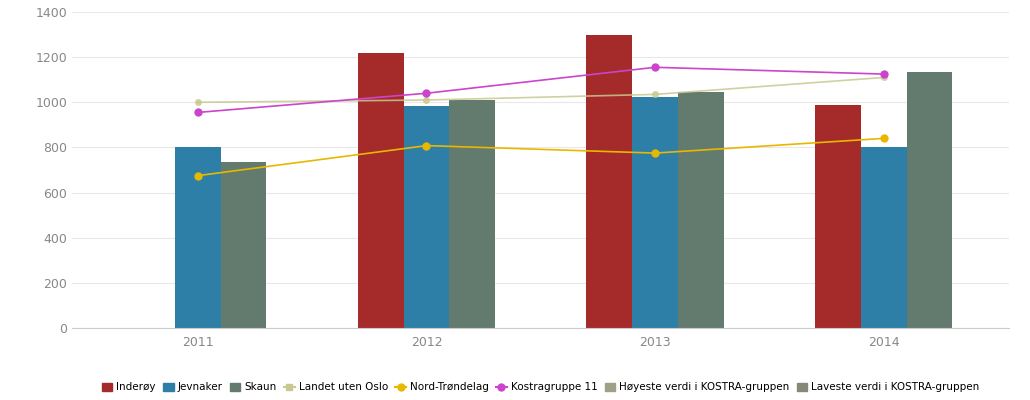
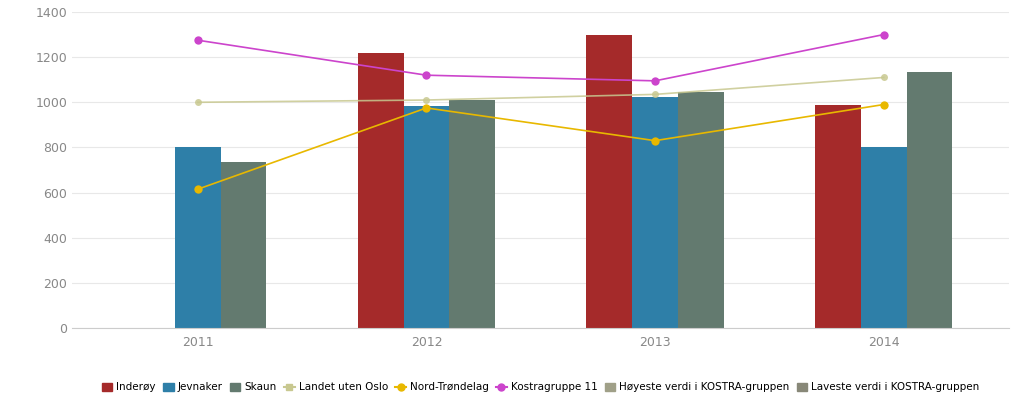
Nord-Trøndelag/2011: 675 -> 615
Kostragruppe 11/2011: 955 -> 1275
Nord-Trøndelag/2012: 808 -> 975
Kostragruppe 11/2012: 1040 -> 1120
Nord-Trøndelag/2013: 775 -> 830
Kostragruppe 11/2013: 1155 -> 1095
Nord-Trøndelag/2014: 840 -> 990
Kostragruppe 11/2014: 1125 -> 1300
